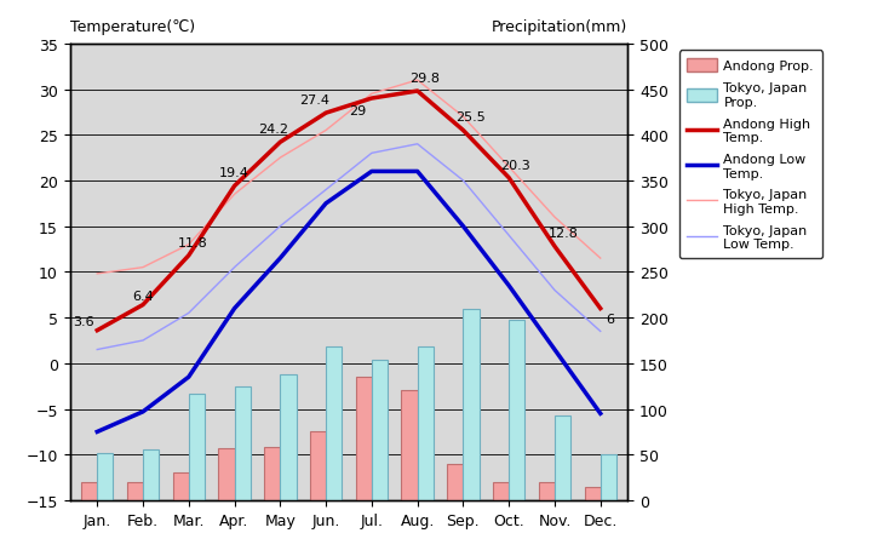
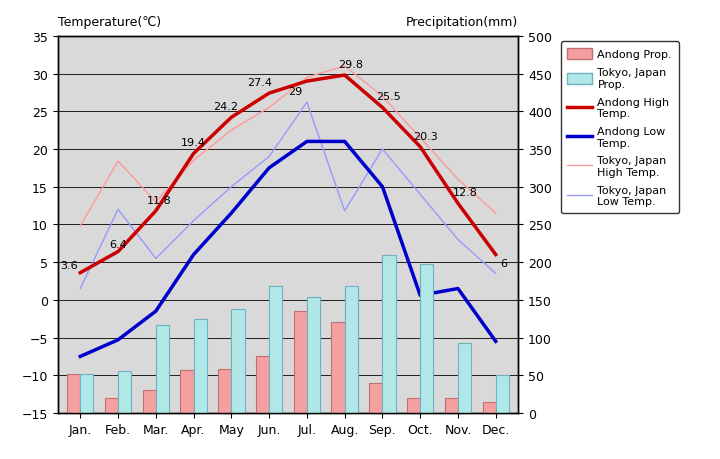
Andong Prop./Jan.: 20 -> 52
Tokyo, Japan High Temp./Feb.: 10.5 -> 18.4
Tokyo, Japan Low Temp./Feb.: 2.5 -> 12.0
Tokyo, Japan Low Temp./Jul.: 23.0 -> 26.2
Tokyo, Japan Low Temp./Aug.: 24.0 -> 11.8
Andong Low Temp./Oct.: 8.5 -> 0.6
